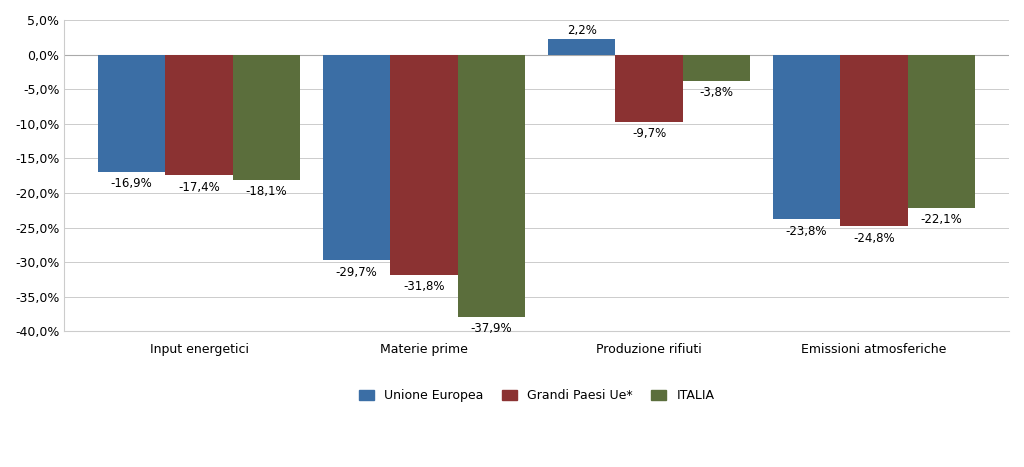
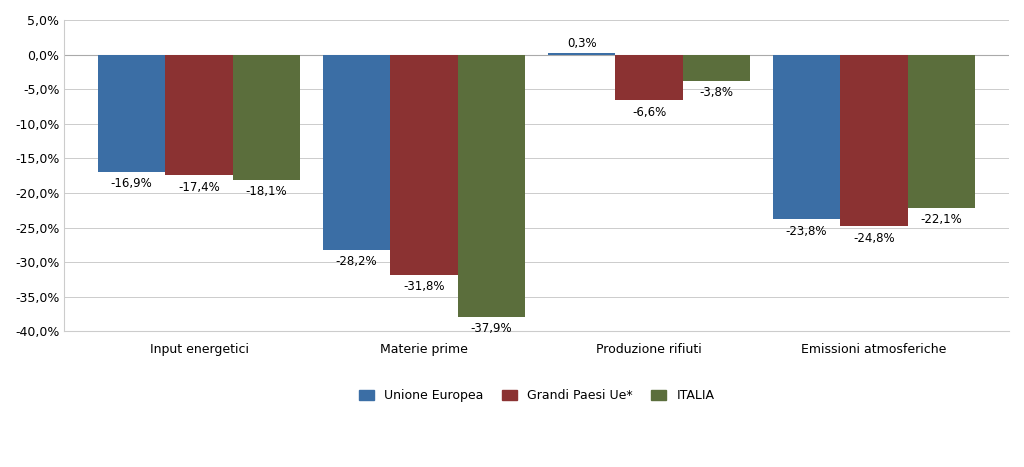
Unione Europea/Materie prime: -29,7% -> -28,2%
Unione Europea/Produzione rifiuti: 2,2% -> 0,3%
Grandi Paesi Ue*/Produzione rifiuti: -9,7% -> -6,6%
